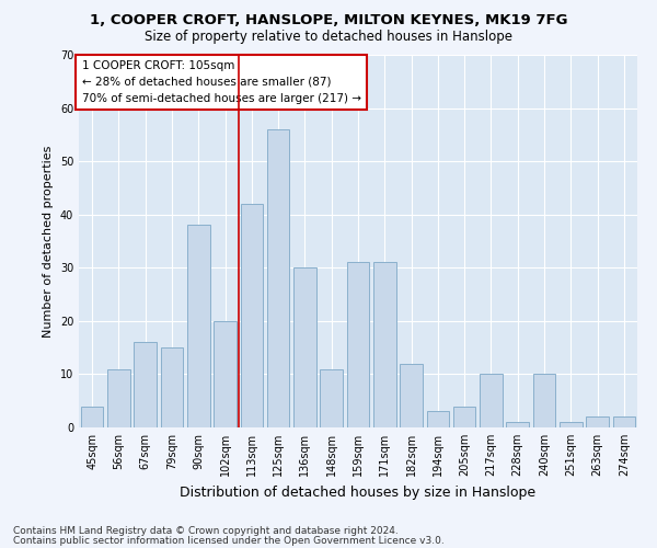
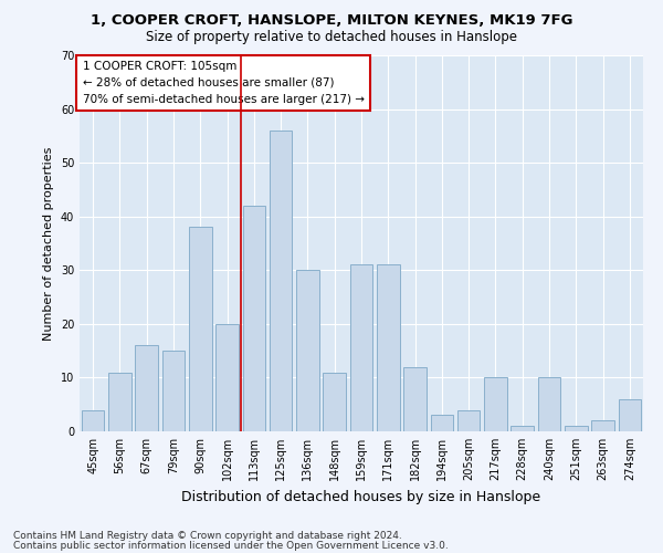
274sqm: 2 -> 6
